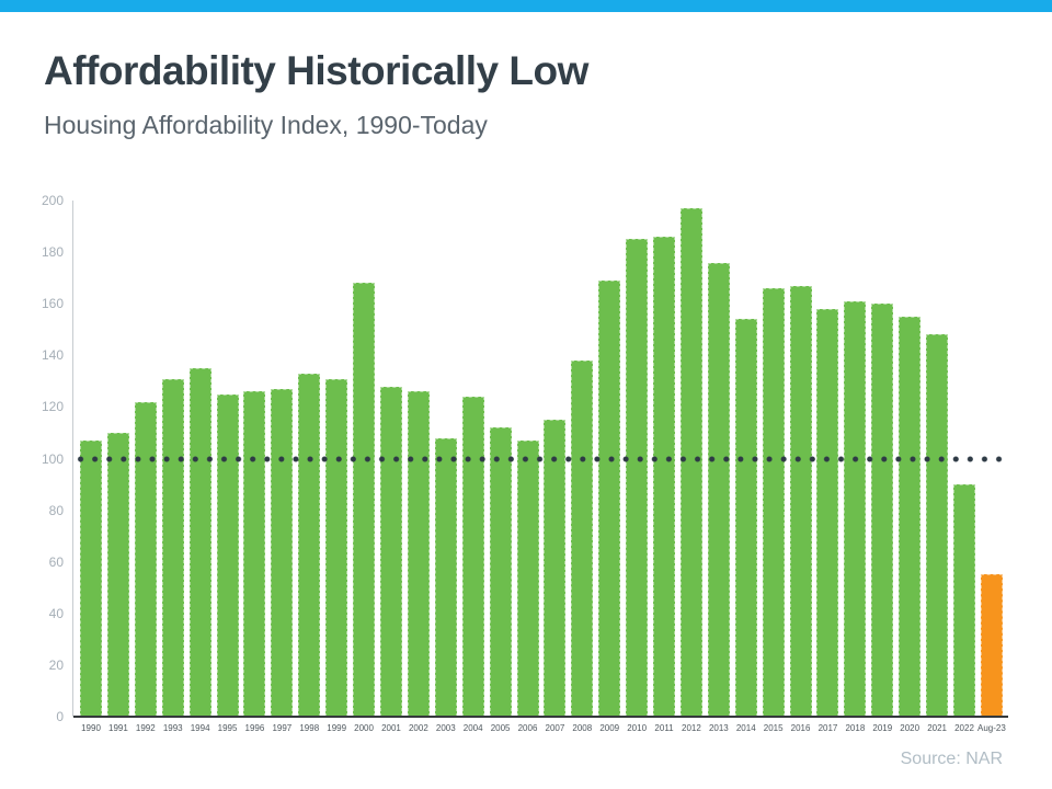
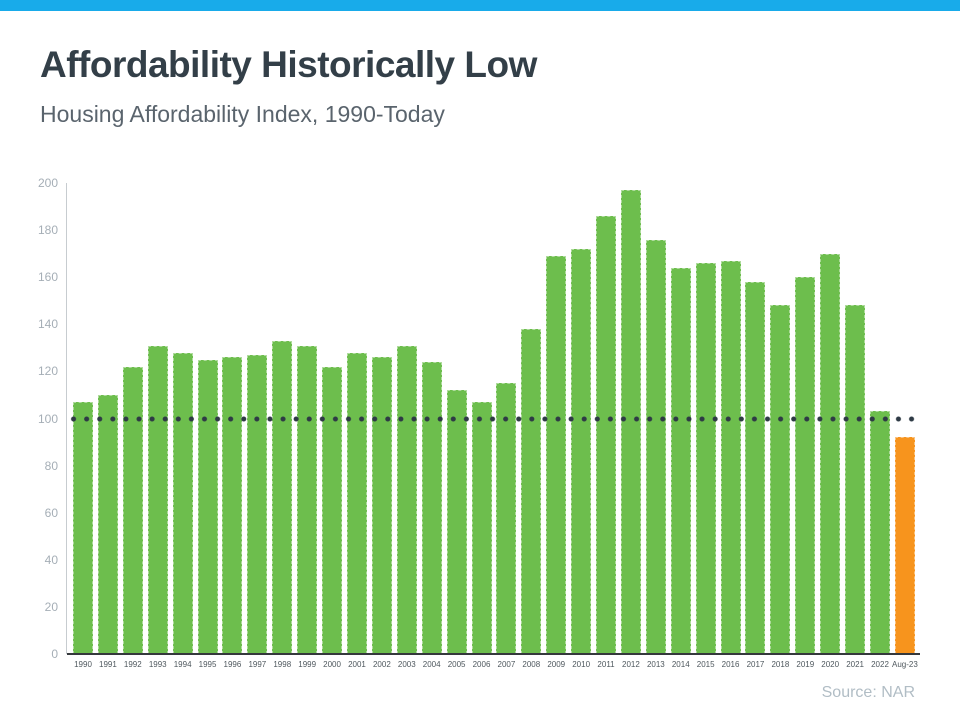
1994: 135 -> 128
2000: 168 -> 122
2003: 108 -> 131
2010: 185 -> 172
2014: 154 -> 164
2018: 161 -> 148
2020: 155 -> 170
2022: 90 -> 103
Aug-23: 55 -> 92
